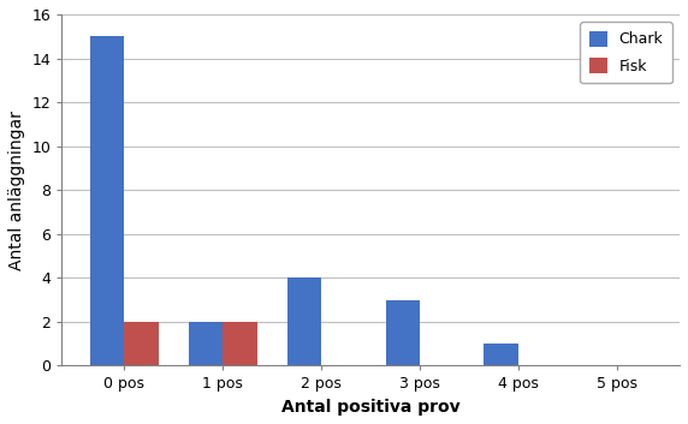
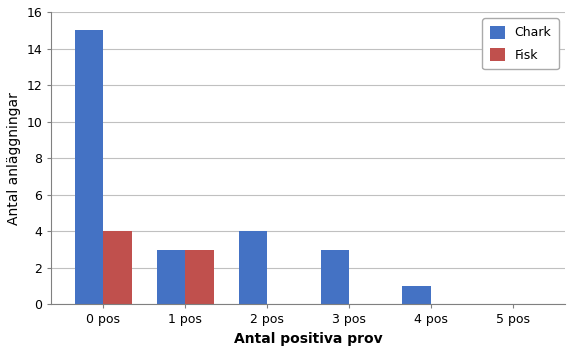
Fisk/0 pos: 2 -> 4
Chark/1 pos: 2 -> 3
Fisk/1 pos: 2 -> 3
